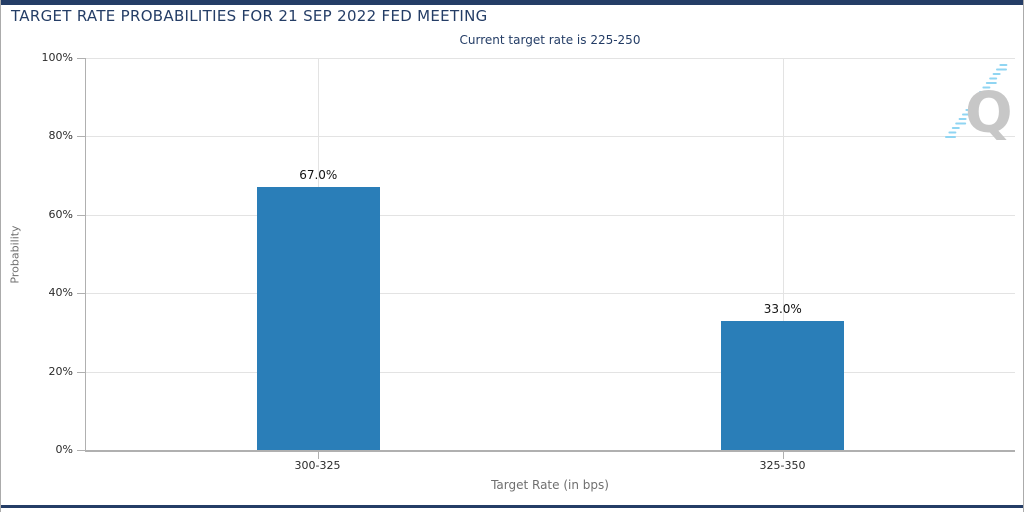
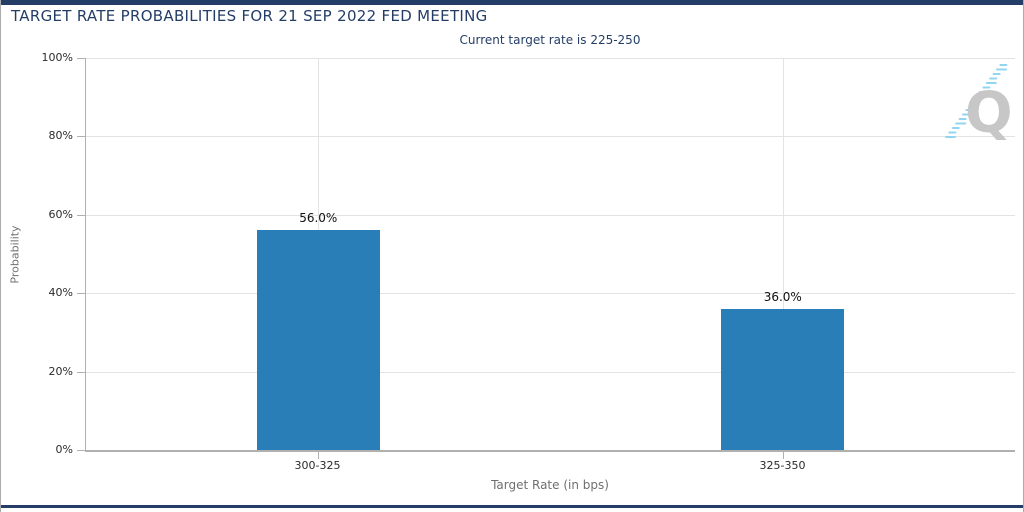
300-325: 67.0% -> 56.0%
325-350: 33.0% -> 36.0%
